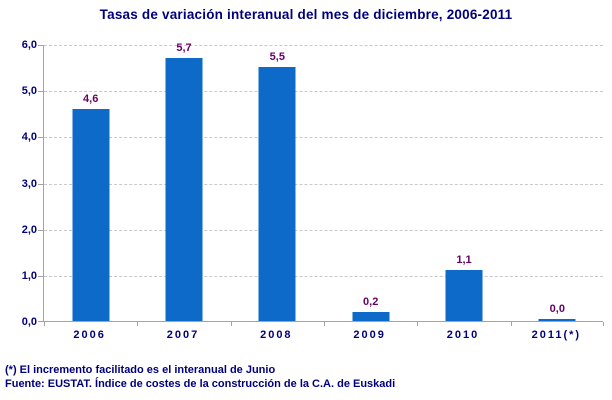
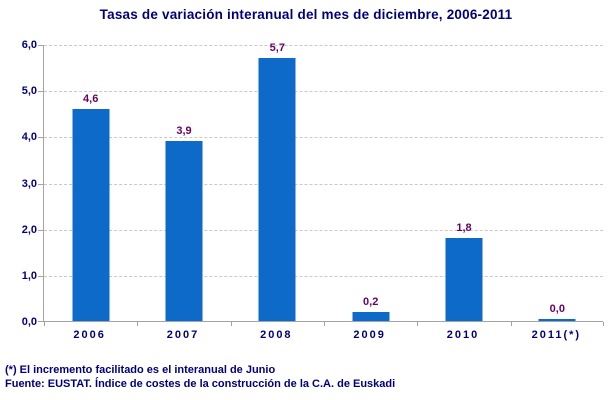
2007: 5,7 -> 3,9
2008: 5,5 -> 5,7
2010: 1,1 -> 1,8
